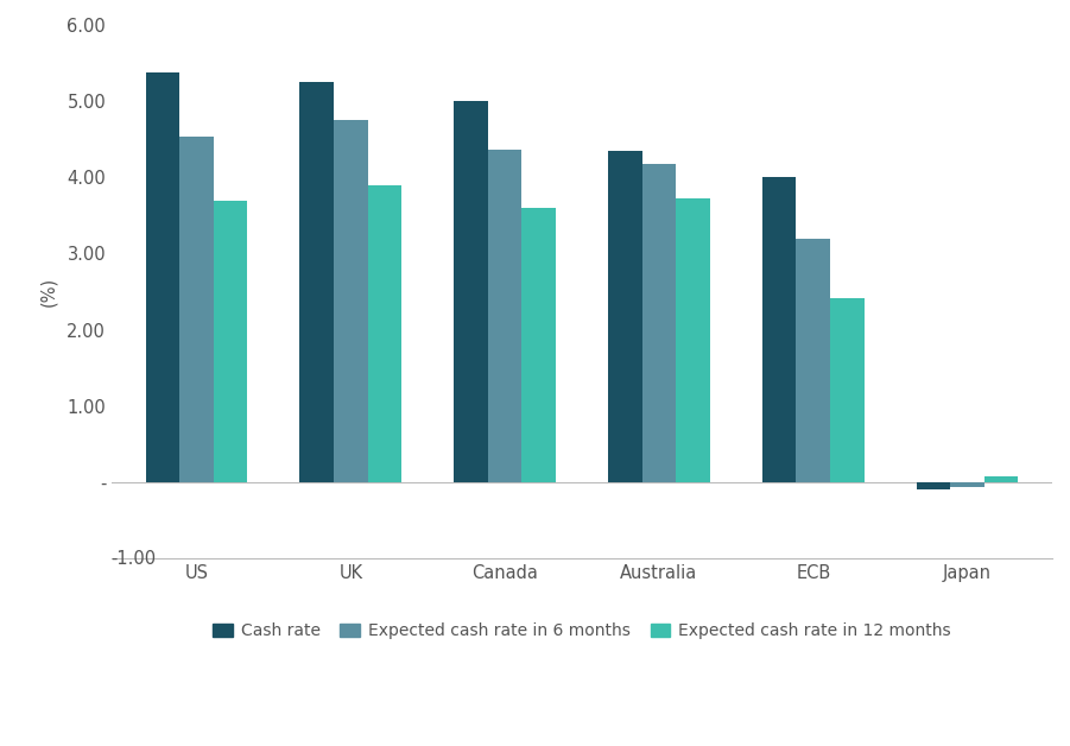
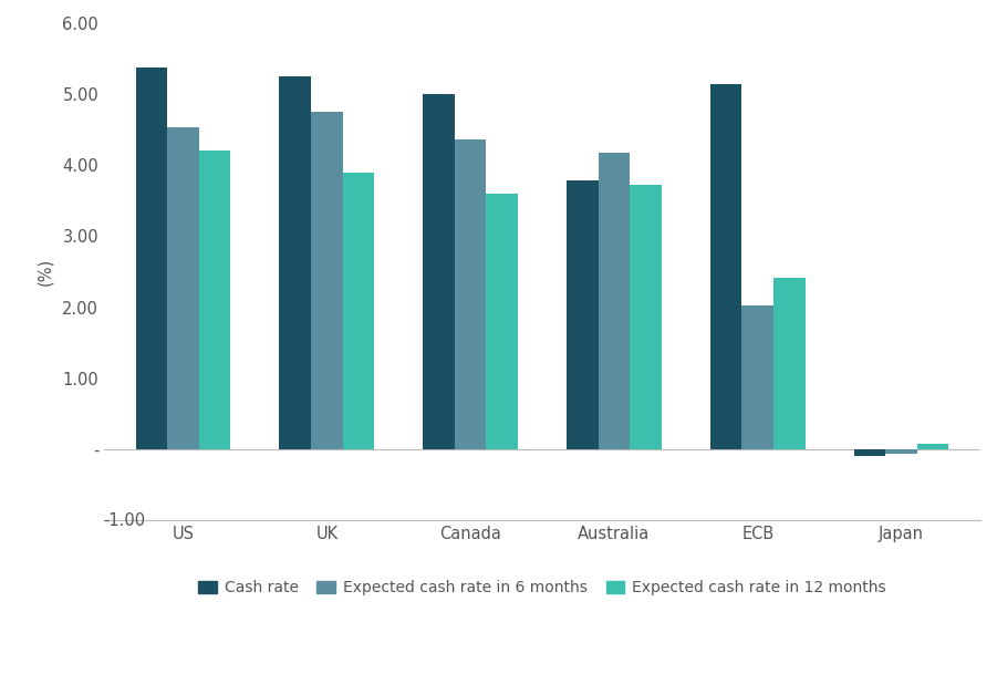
Expected cash rate in 12 months/US: 3.70 -> 4.20
Cash rate/Australia: 4.35 -> 3.78
Cash rate/ECB: 4.00 -> 5.14
Expected cash rate in 6 months/ECB: 3.20 -> 2.02
